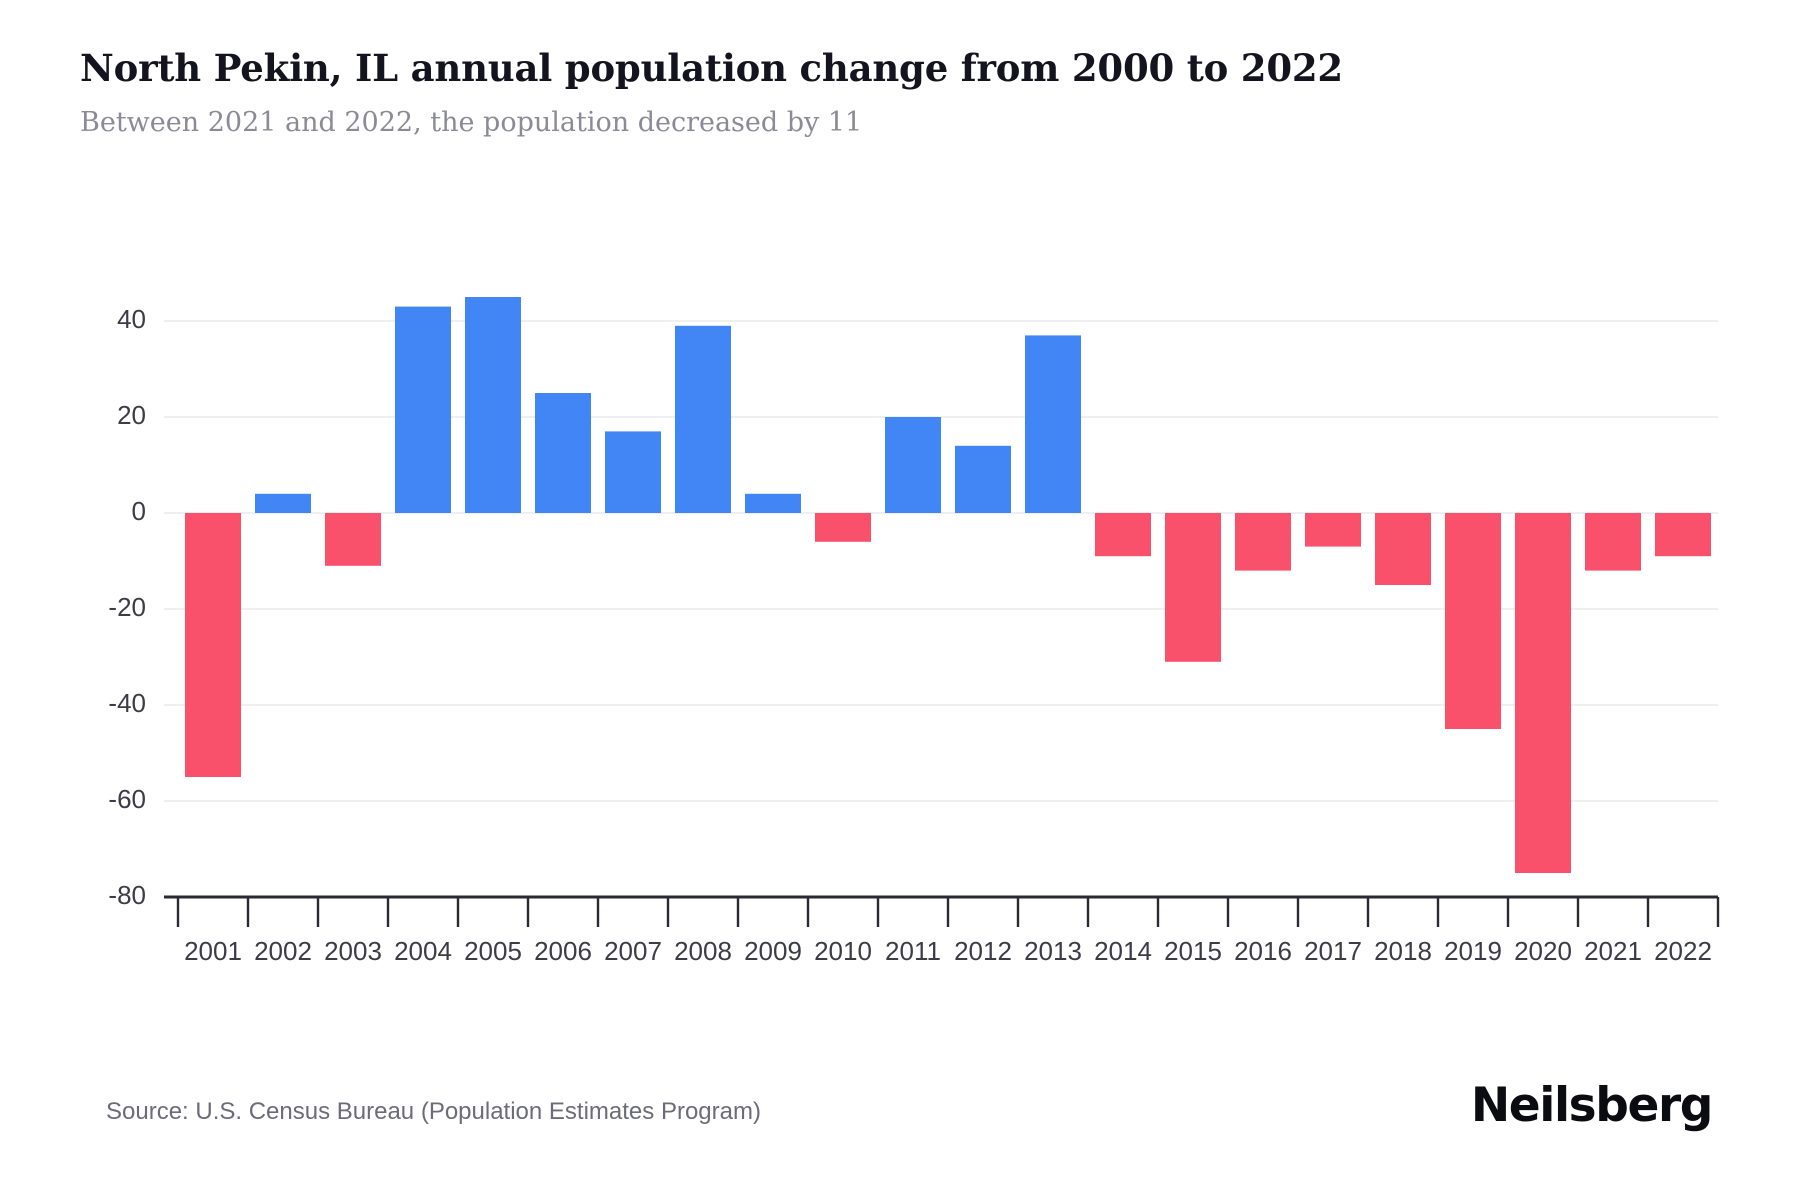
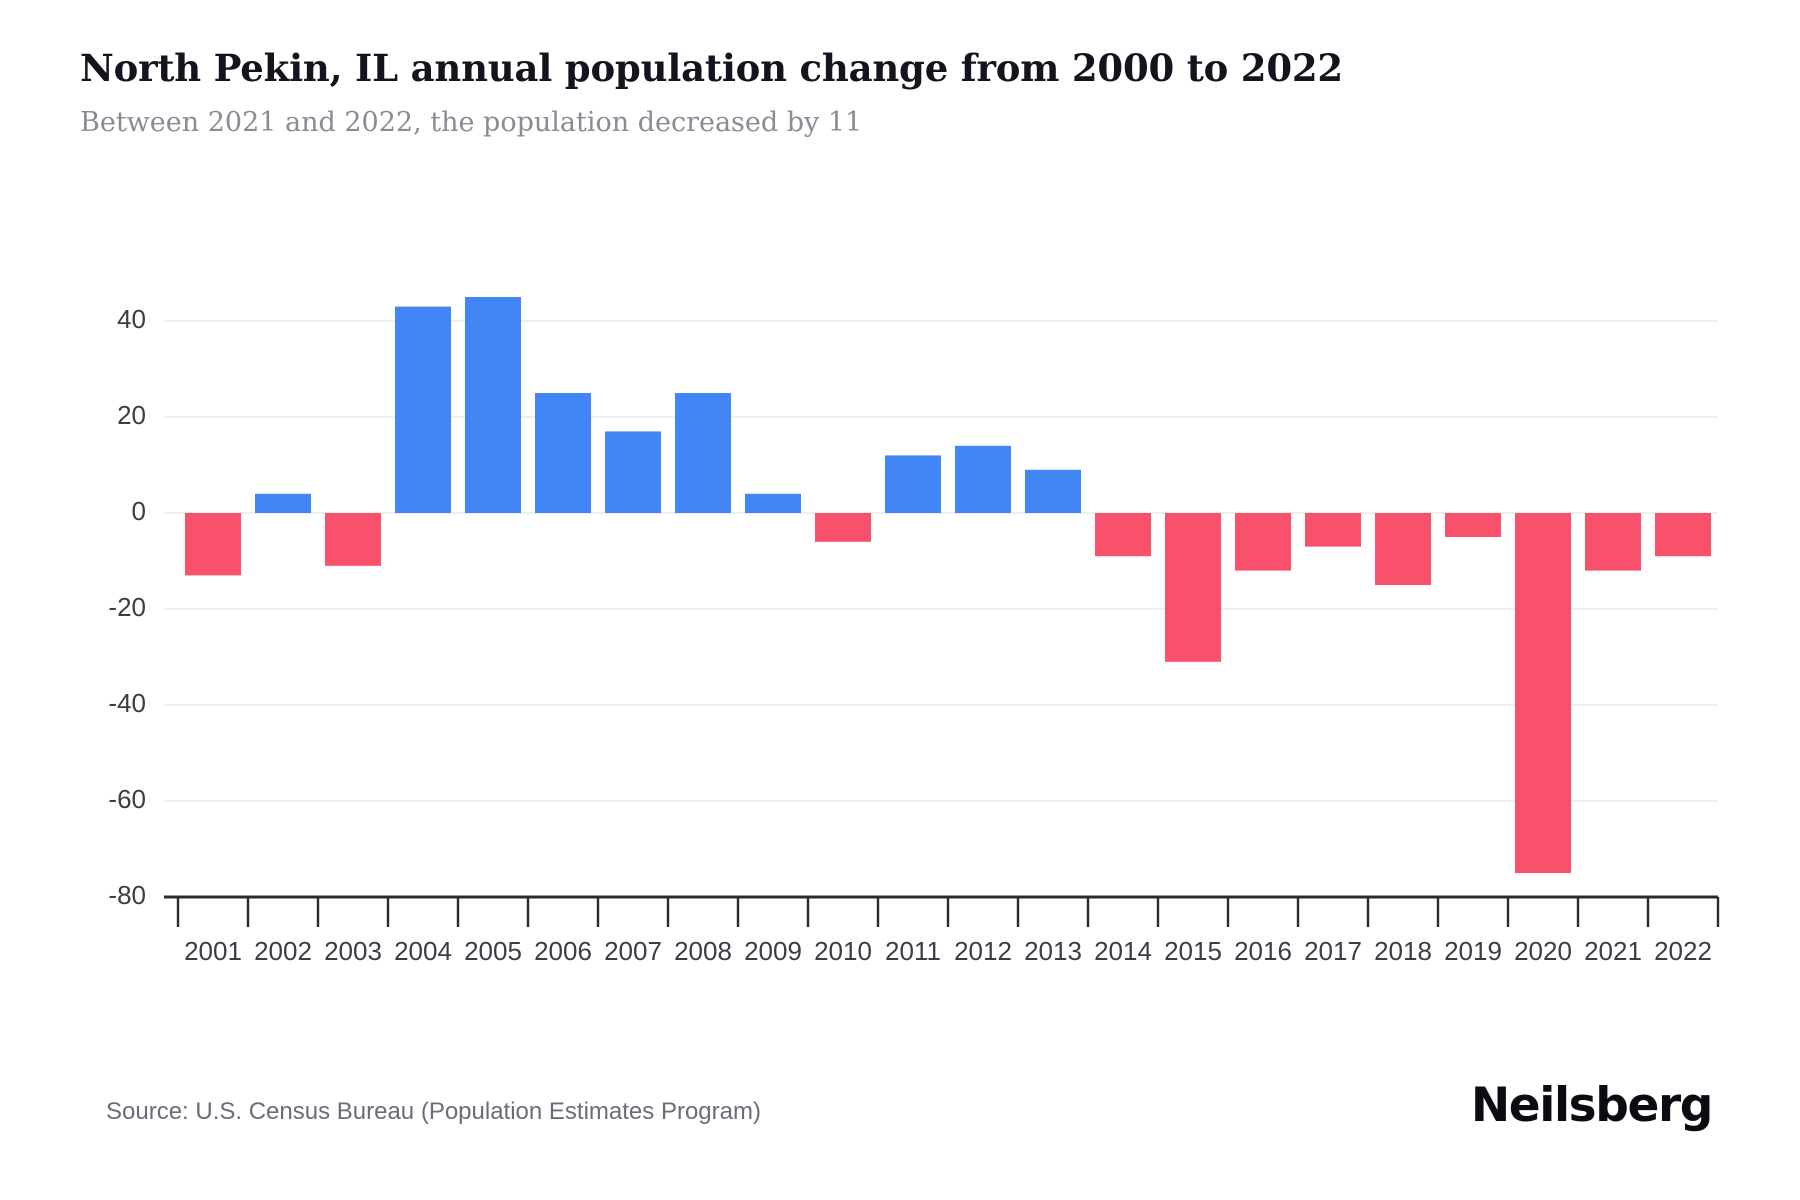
2001: -55 -> -13
2008: 39 -> 25
2011: 20 -> 12
2013: 37 -> 9
2019: -45 -> -5
